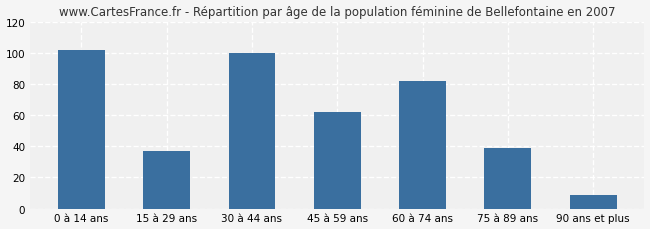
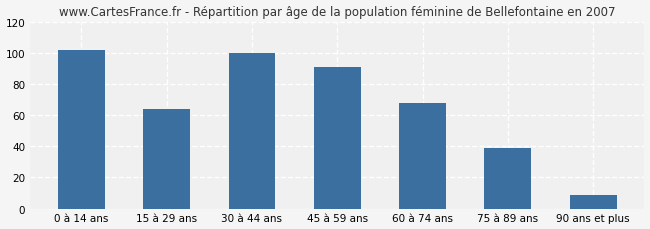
15 à 29 ans: 37 -> 64
45 à 59 ans: 62 -> 91
60 à 74 ans: 82 -> 68
